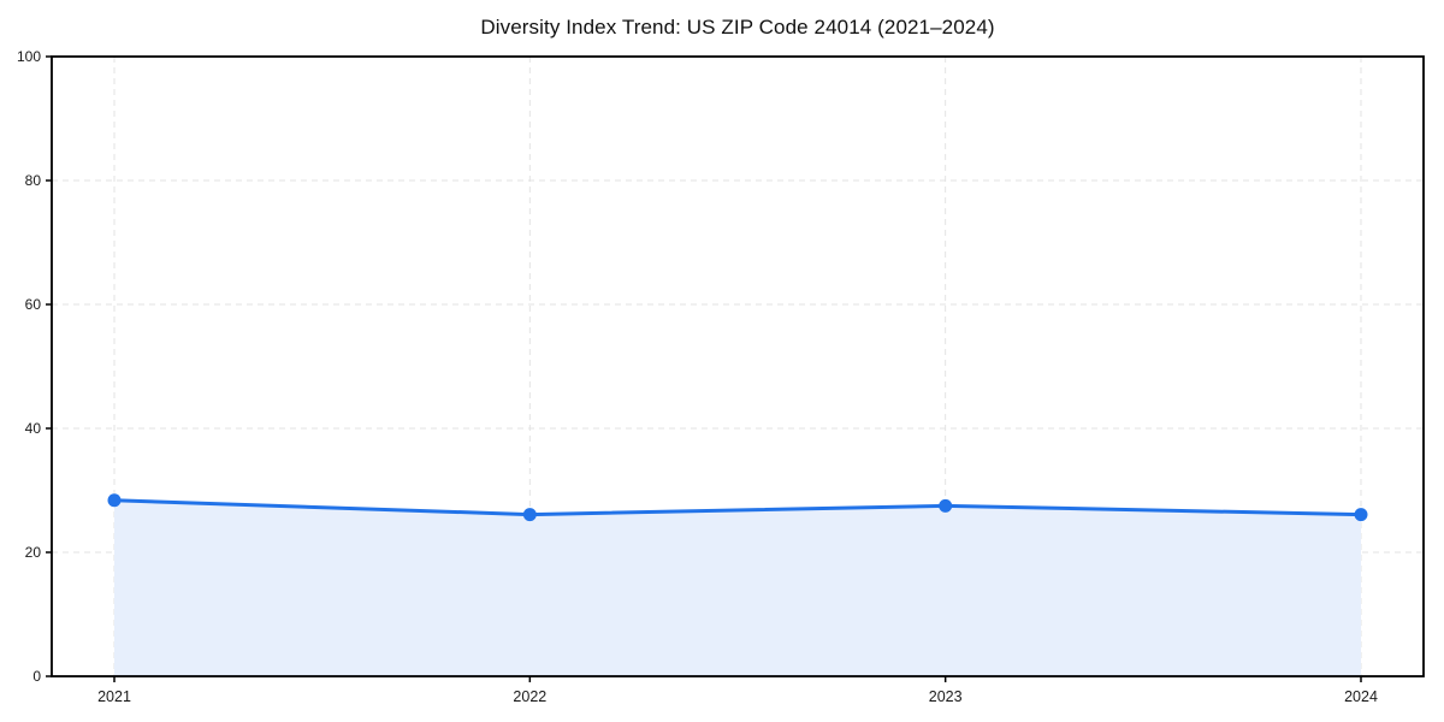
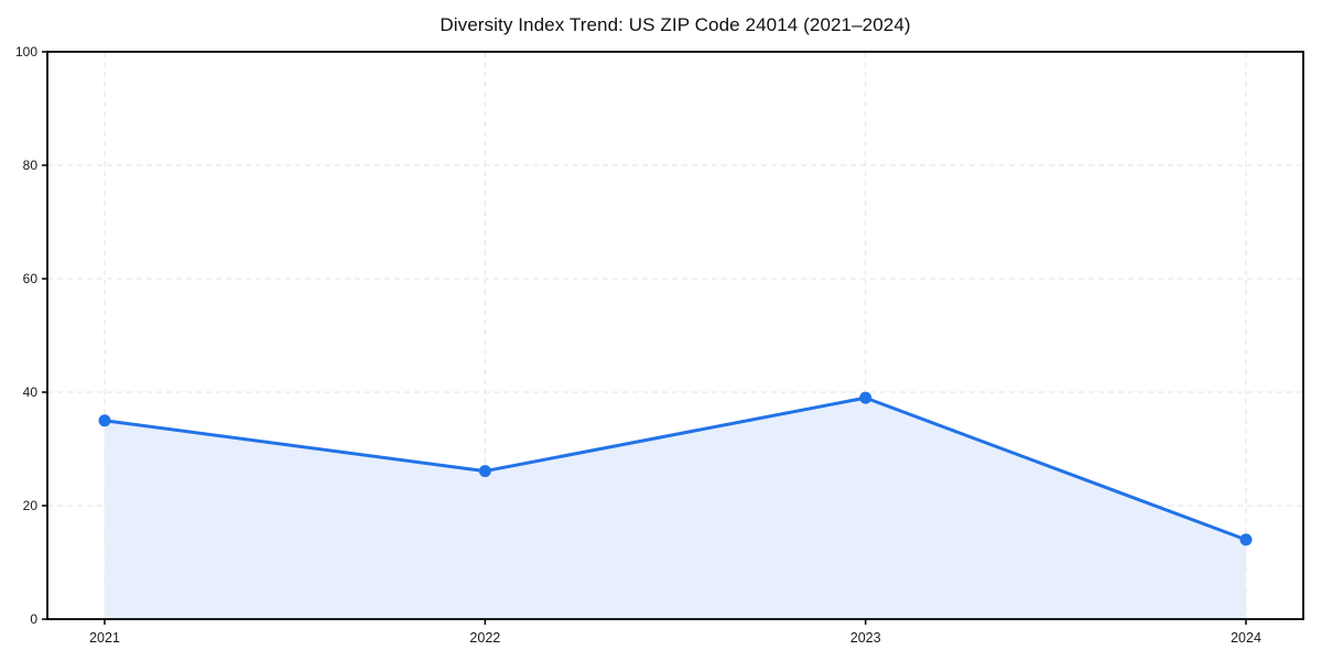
2021: 28 -> 35
2023: 28 -> 39
2024: 26 -> 14
